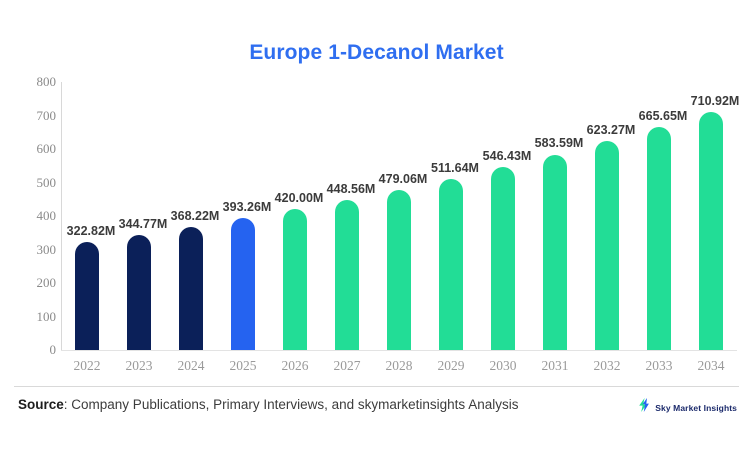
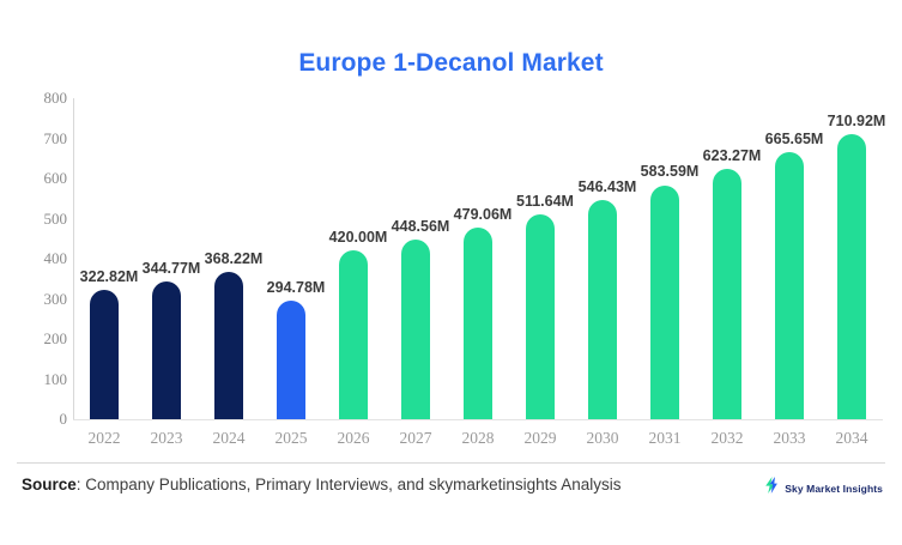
2025: 393.26M -> 294.78M
